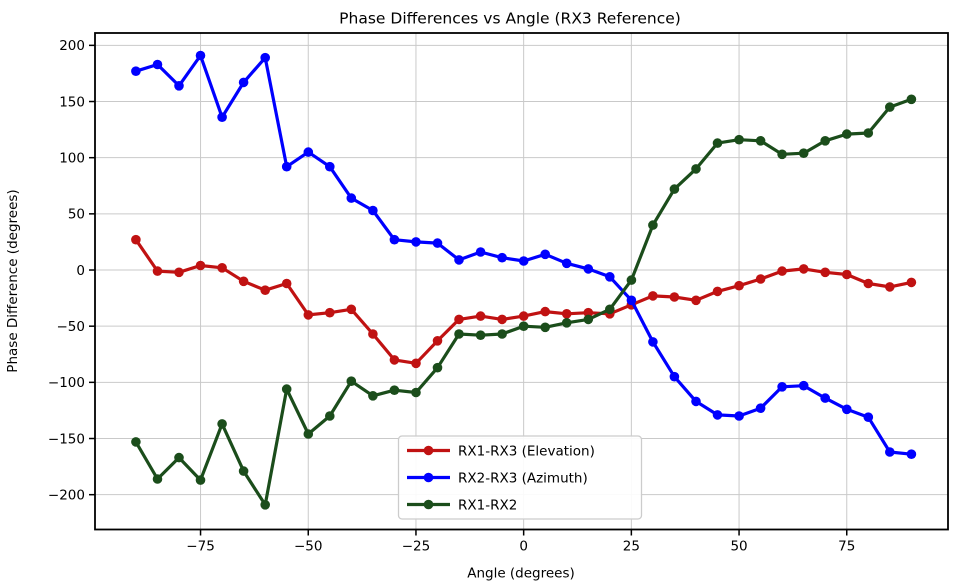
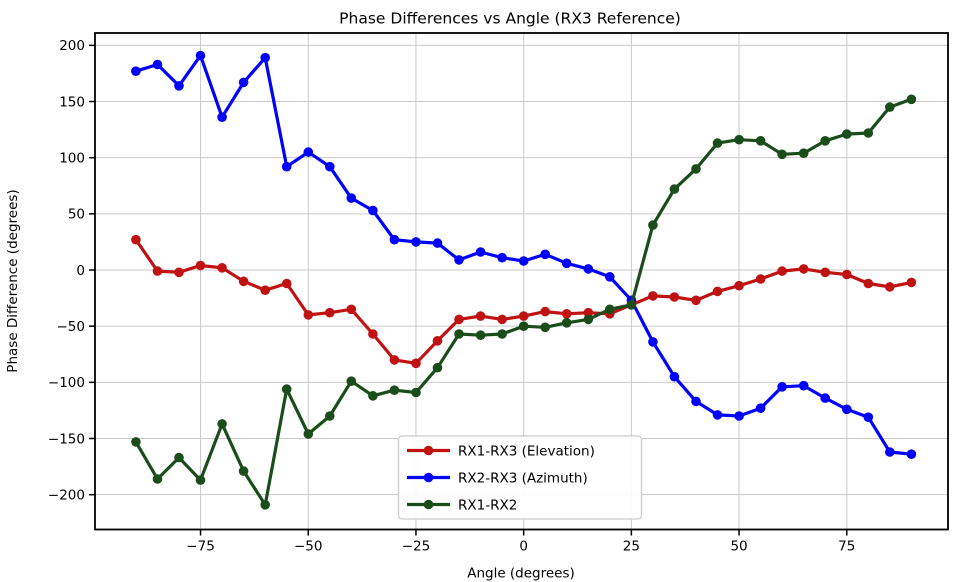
RX1-RX2/25: -9 -> -31
